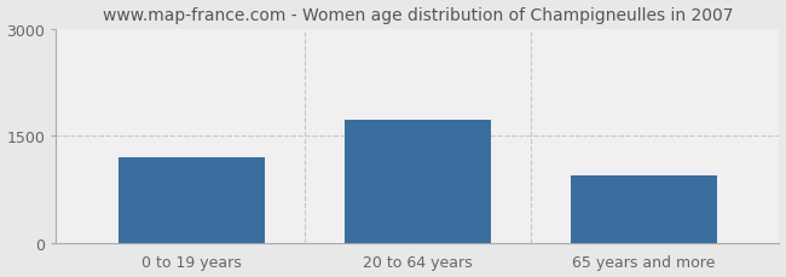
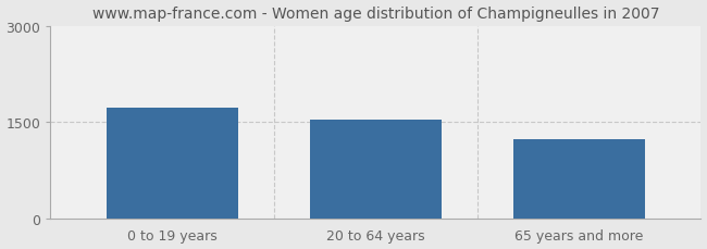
0 to 19 years: 1200 -> 1720
20 to 64 years: 1720 -> 1540
65 years and more: 950 -> 1240
